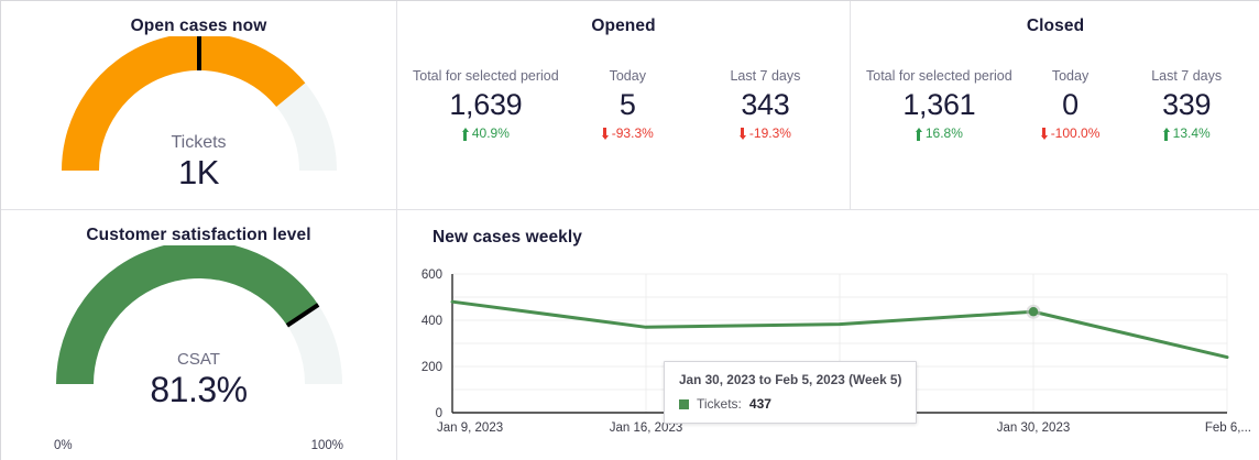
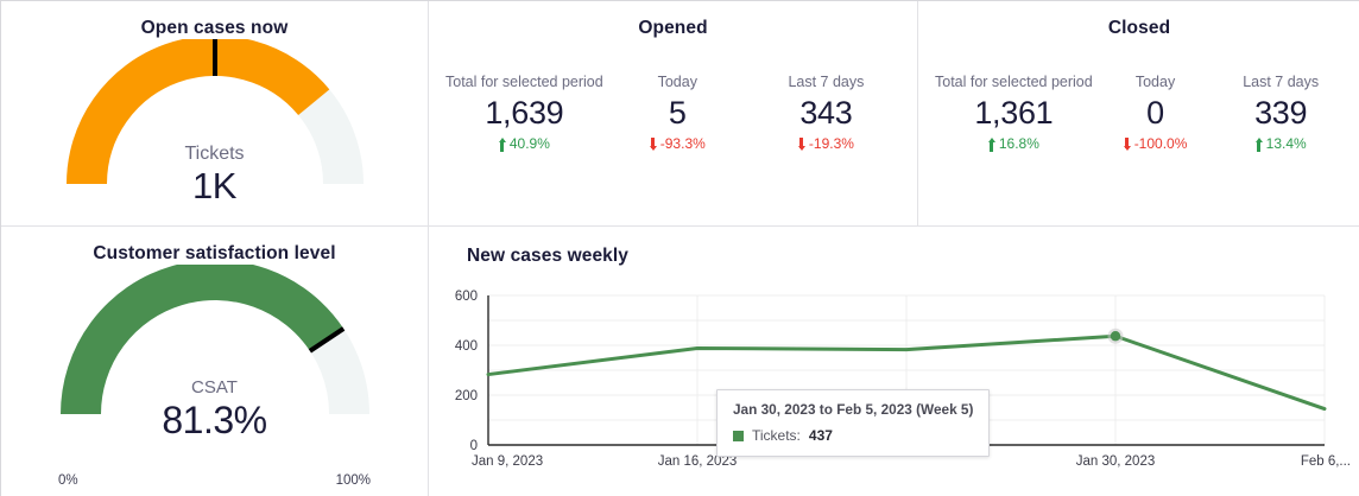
Jan 9, 2023: 480 -> 280
Jan 16, 2023: 370 -> 390
Feb 6,...: 240 -> 140
